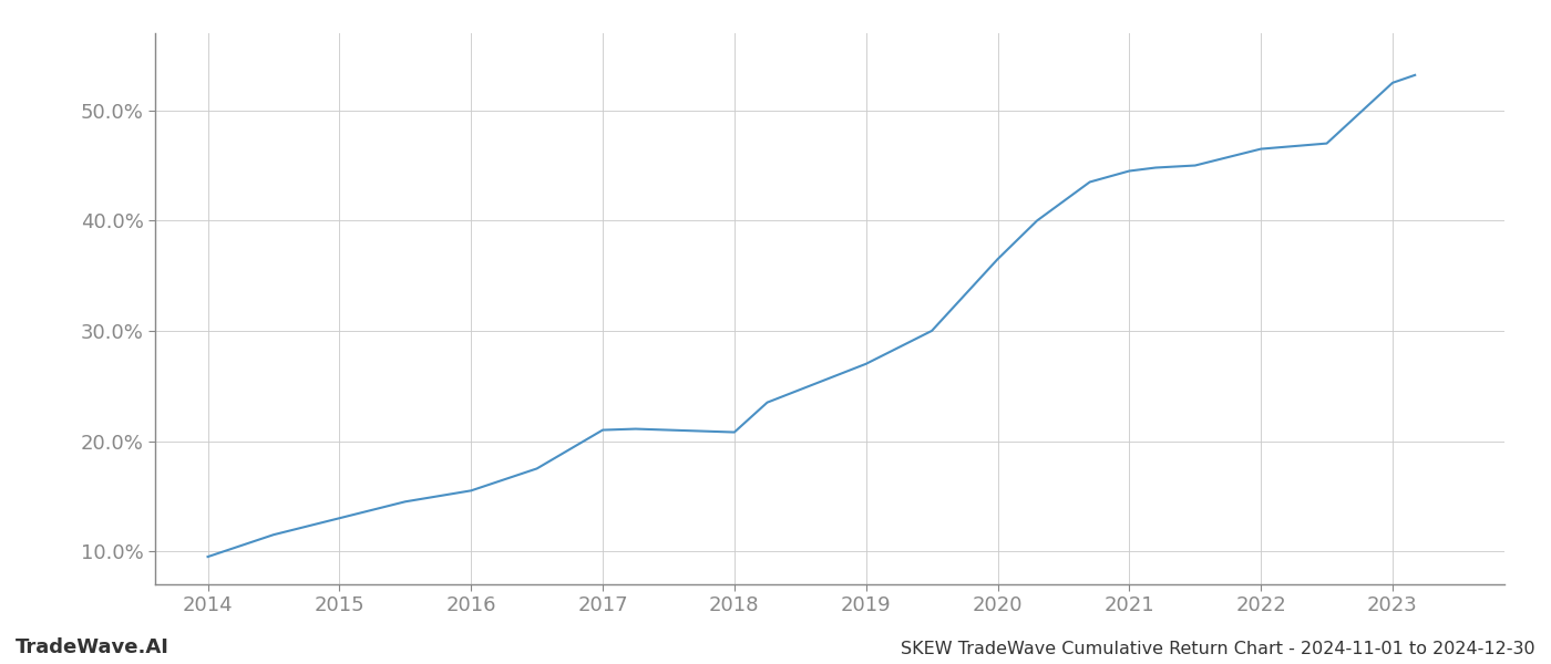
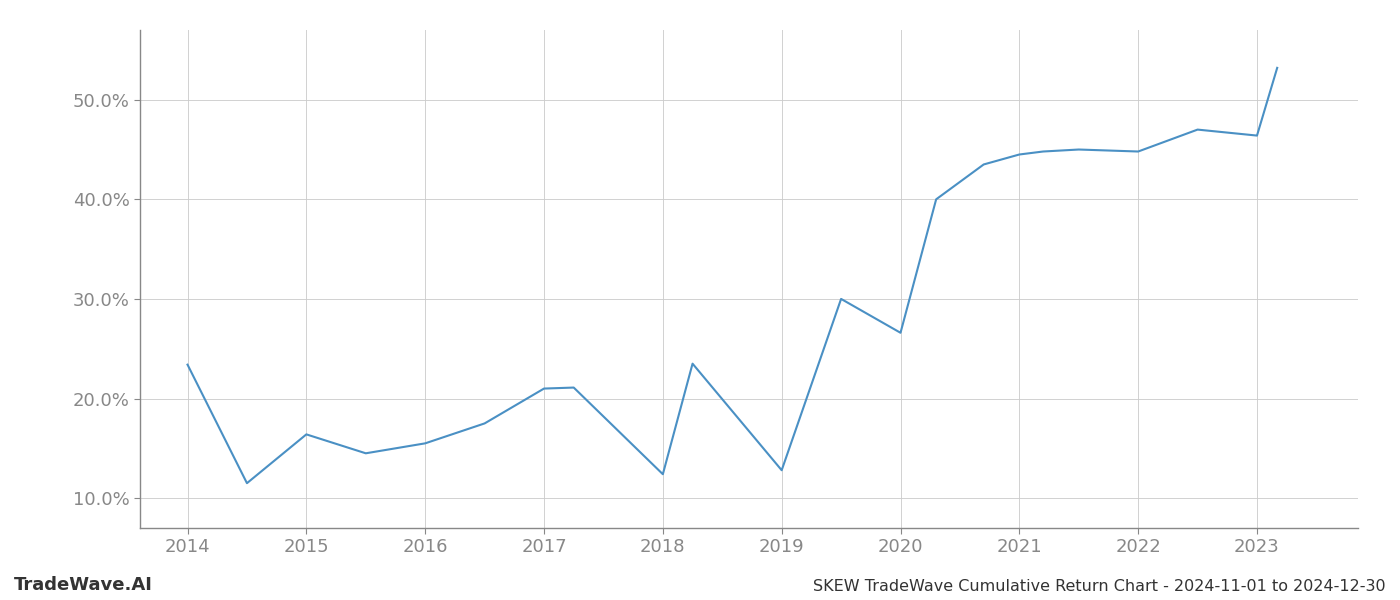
2014: 9.5% -> 23.4%
2015: 13.0% -> 16.4%
2018: 20.8% -> 12.4%
2019: 27.0% -> 12.8%
2020: 36.5% -> 26.6%
2022: 46.5% -> 44.8%
2023: 52.5% -> 46.4%
